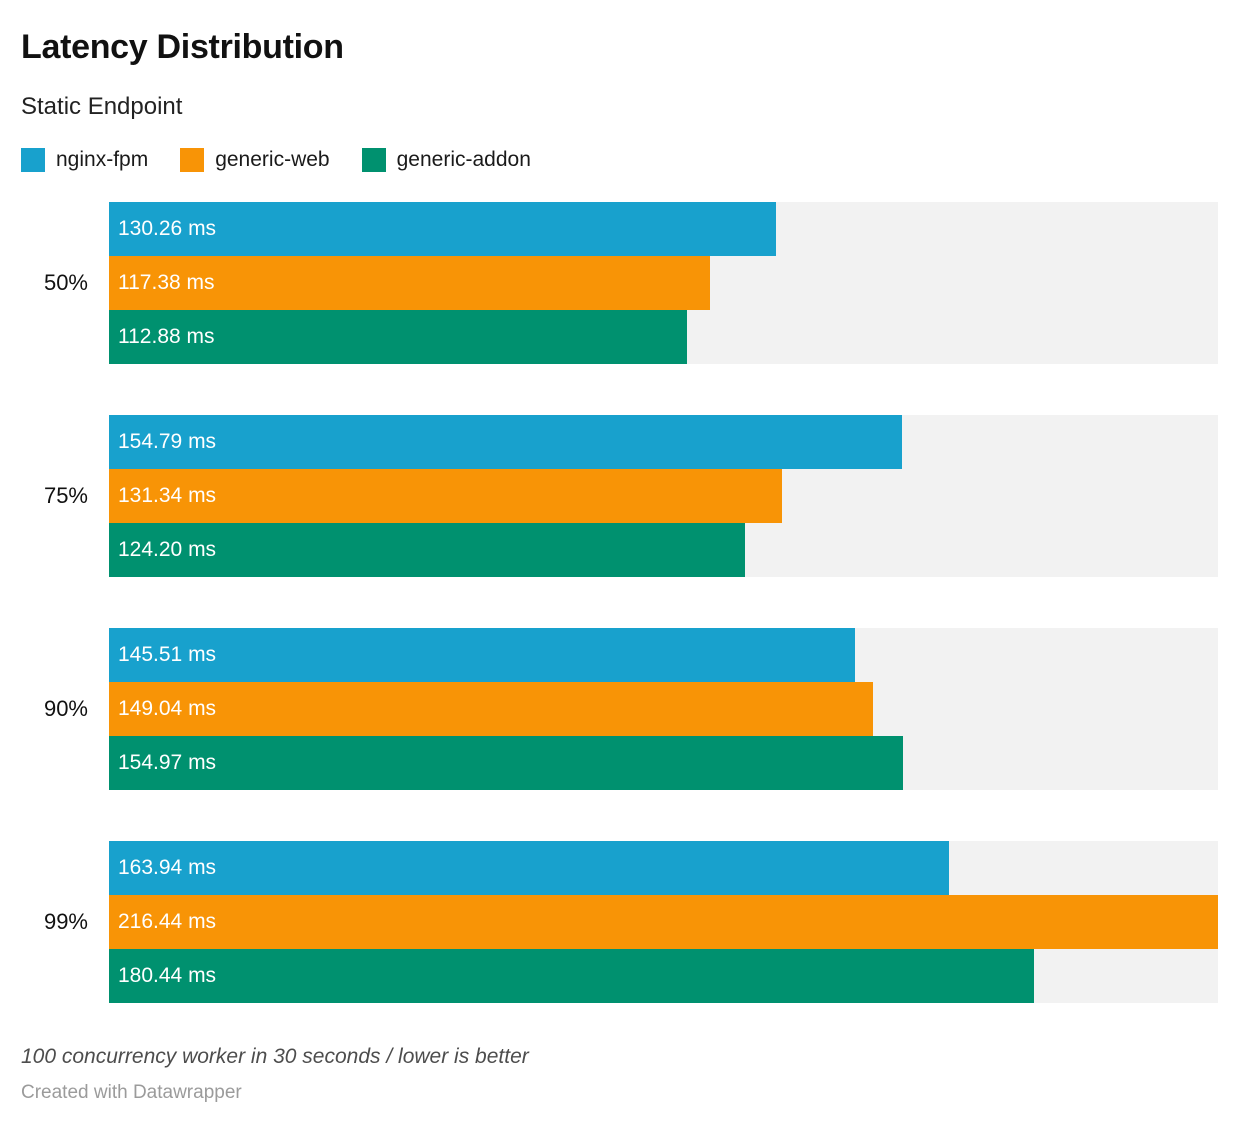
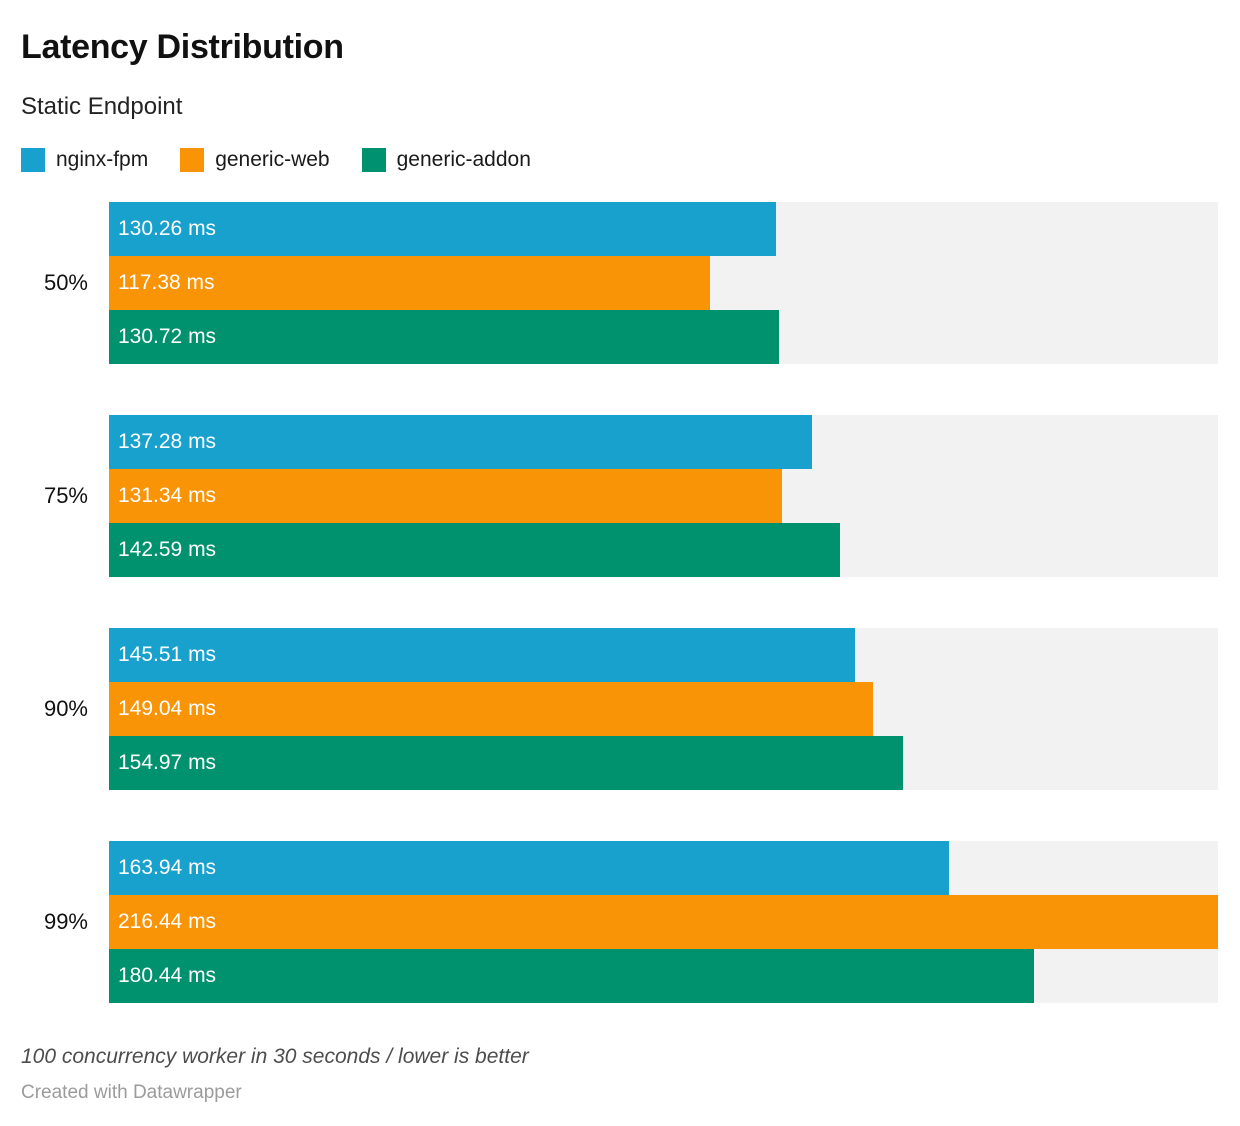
generic-addon/50%: 112.88 -> 130.72
nginx-fpm/75%: 154.79 -> 137.28
generic-addon/75%: 124.20 -> 142.59
